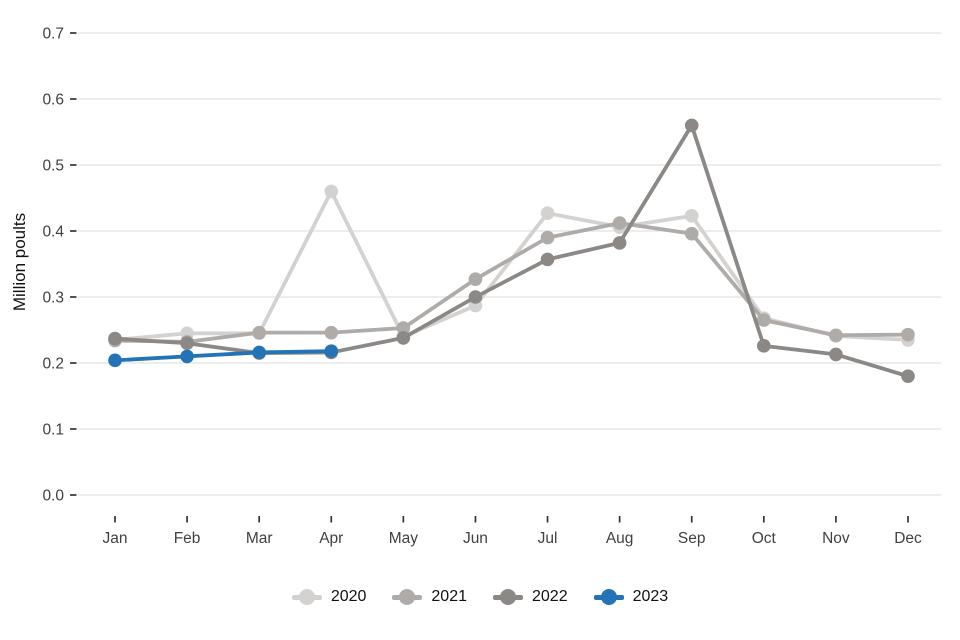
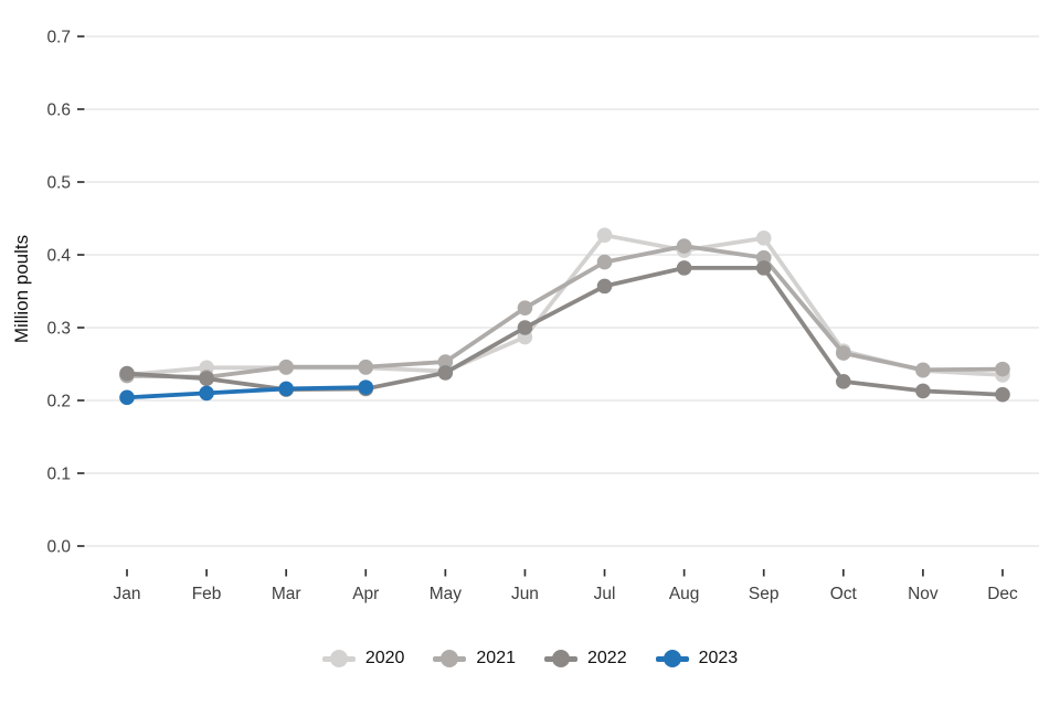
2020/Apr: 0.46 -> 0.24
2022/Sep: 0.56 -> 0.38
2022/Dec: 0.18 -> 0.21
